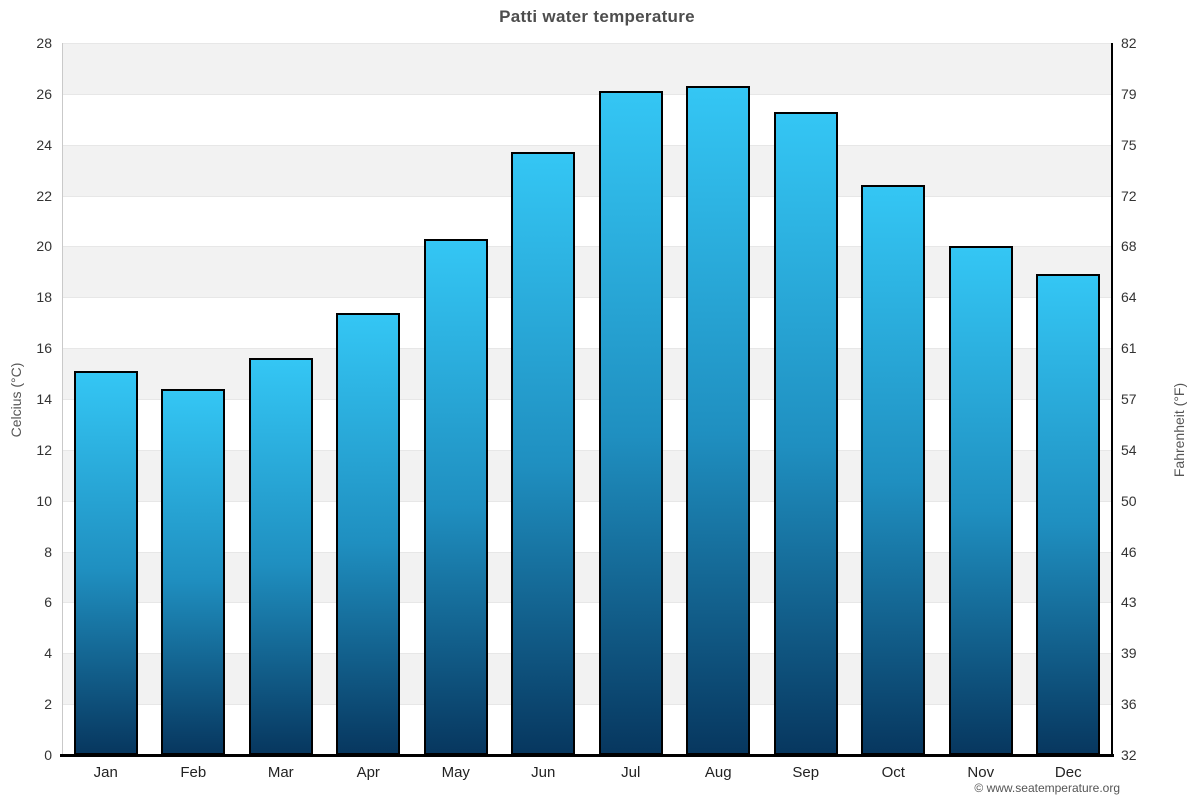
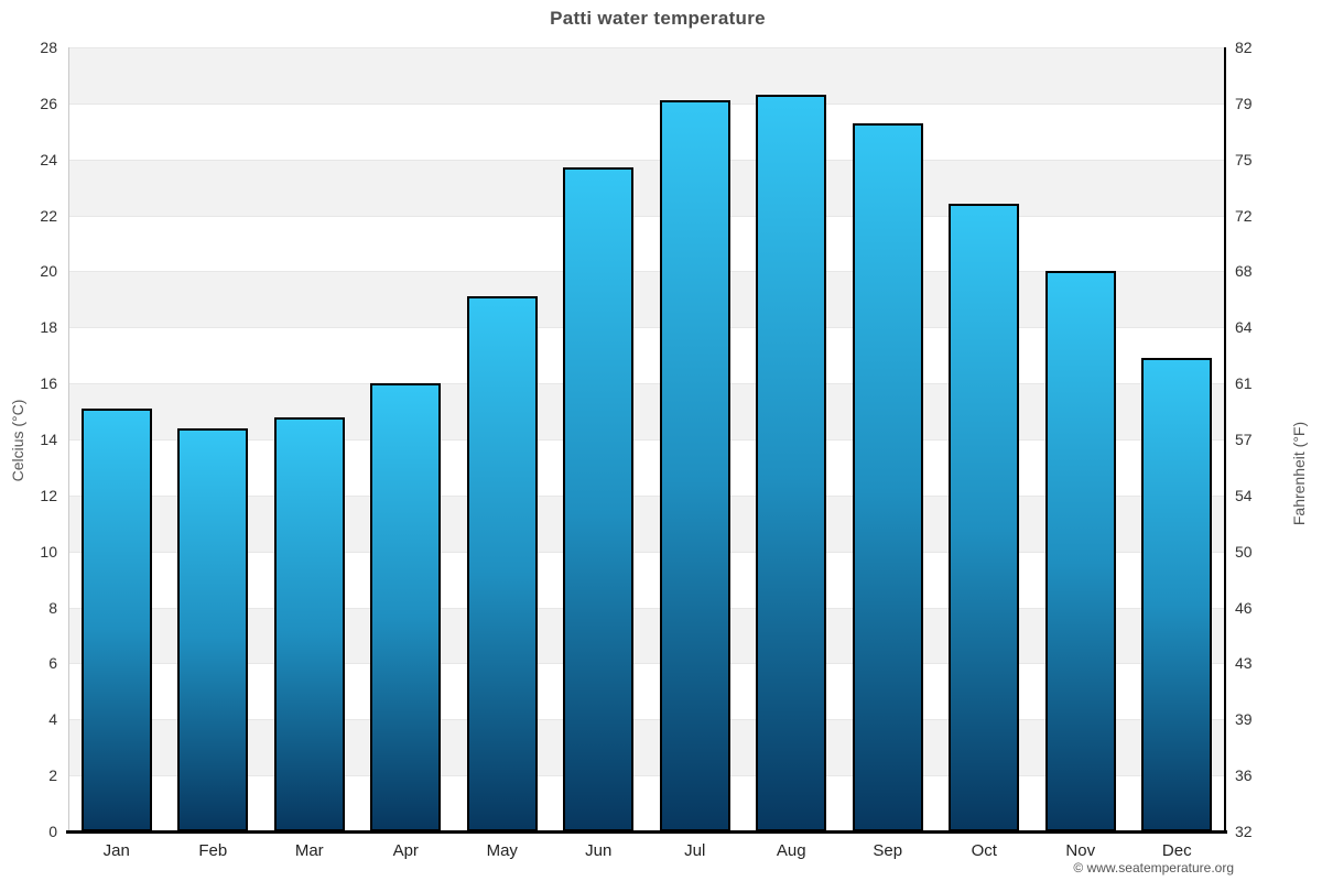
Mar: 15.6 -> 14.8
Apr: 17.4 -> 16.0
May: 20.3 -> 19.1
Dec: 18.9 -> 16.9
